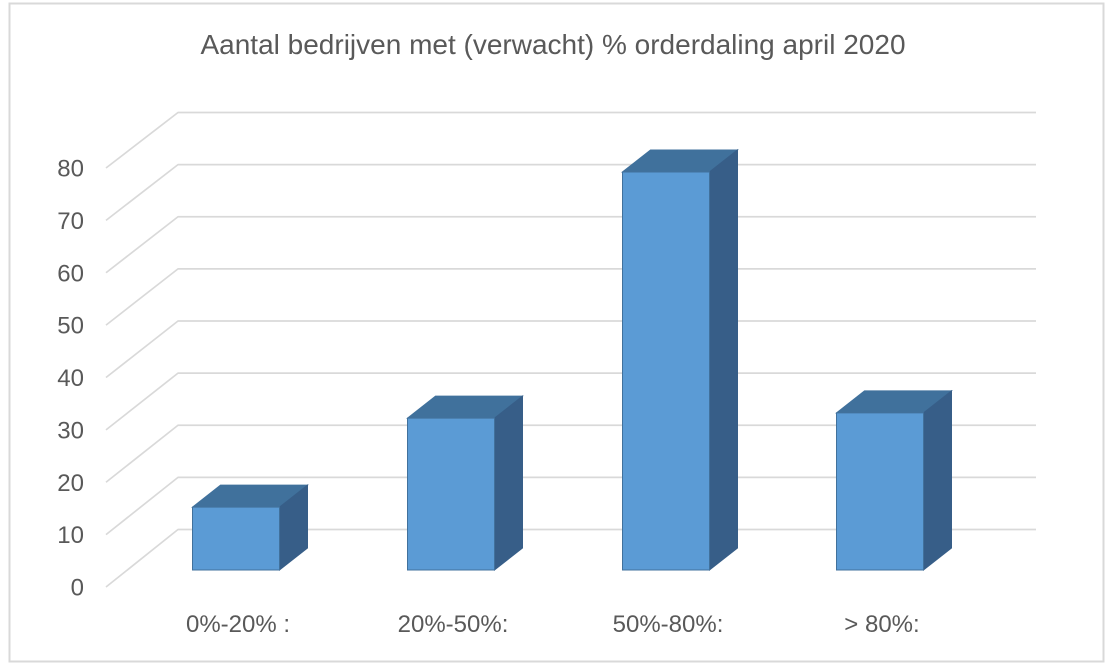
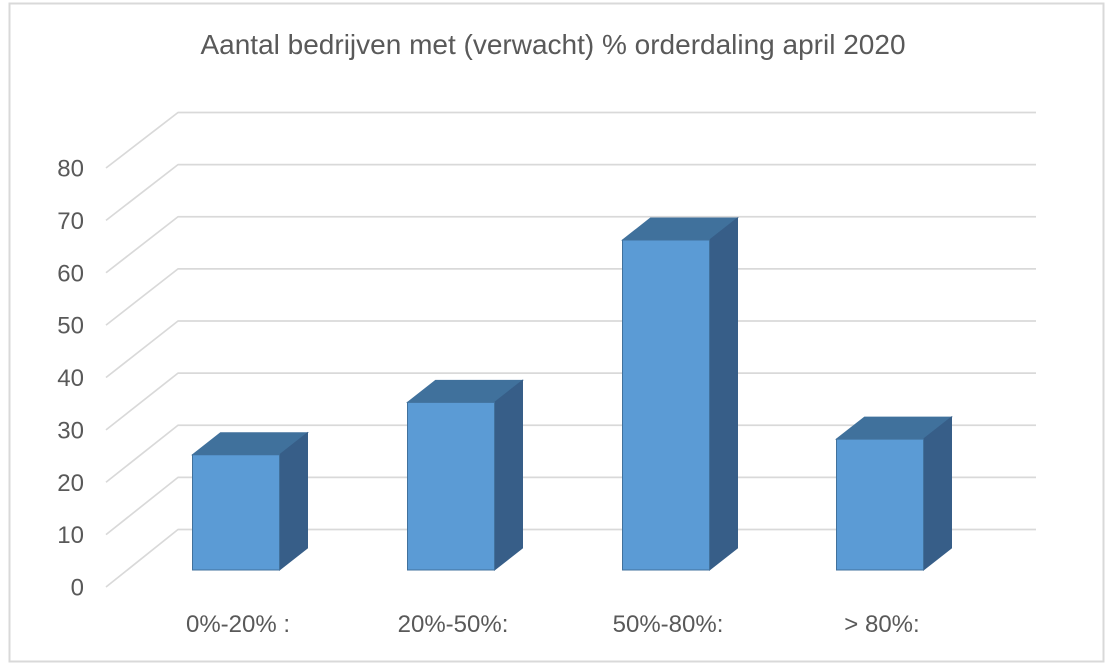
0%-20% :: 12 -> 22
20%-50%:: 29 -> 32
50%-80%:: 76 -> 63
> 80%:: 30 -> 25
